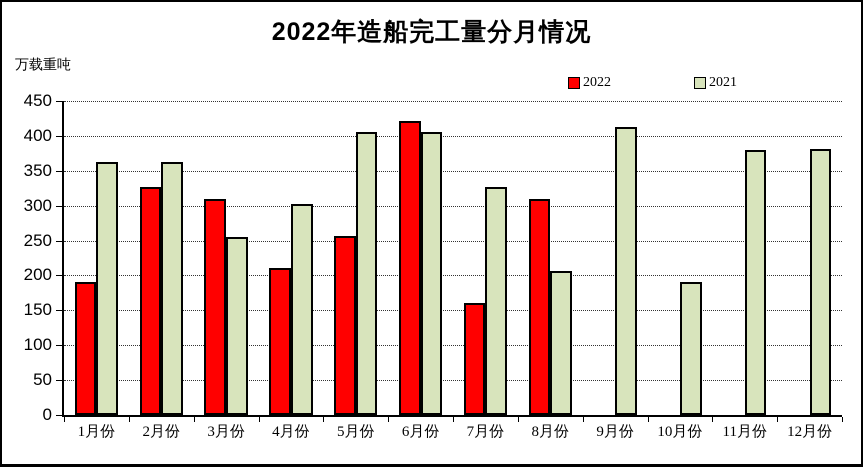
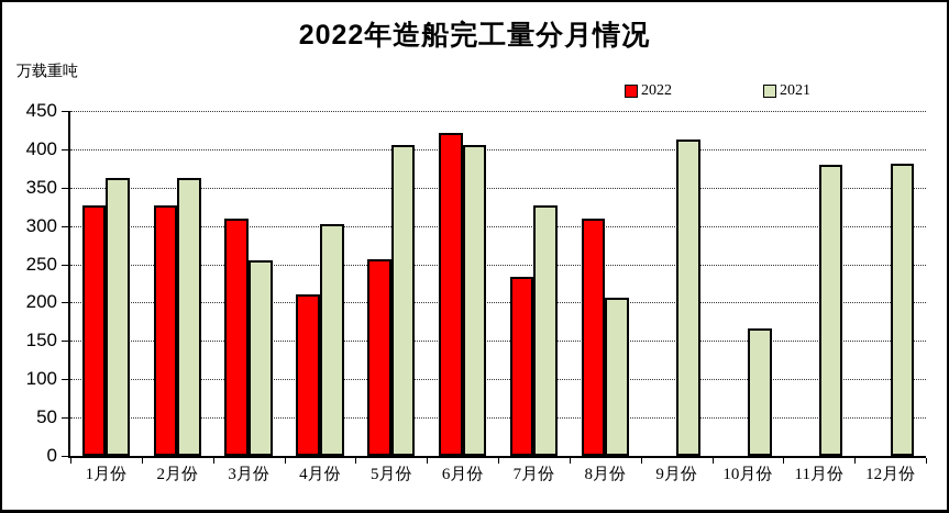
2022/1月份: 190 -> 330
2022/7月份: 160 -> 230
2021/10月份: 190 -> 170
